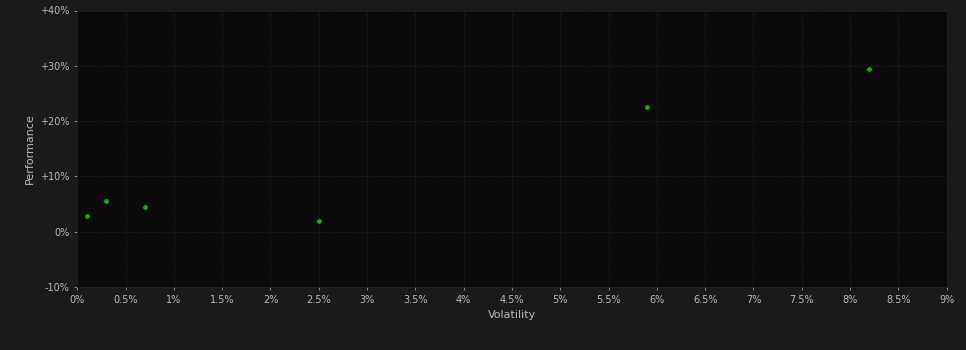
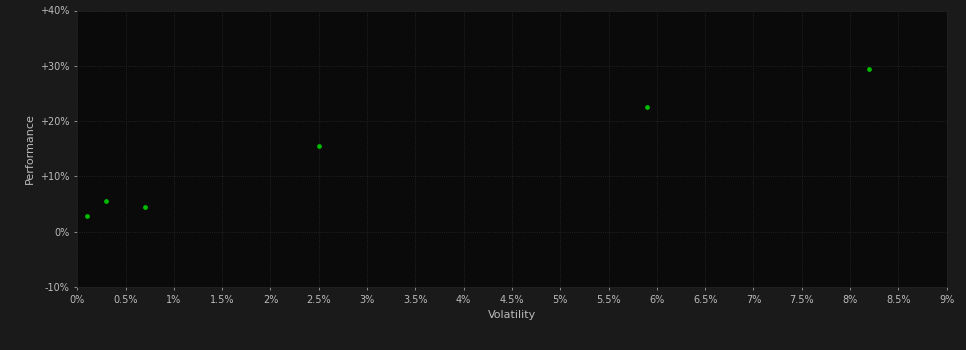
2.5%: 2.0% -> 15.5%
